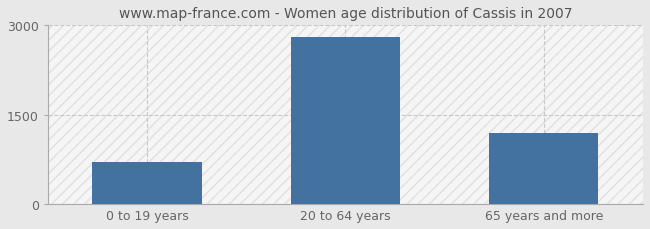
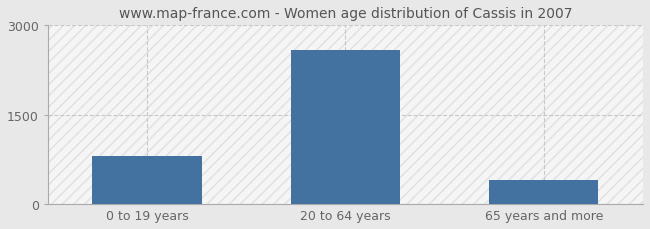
0 to 19 years: 700 -> 800
20 to 64 years: 2810 -> 2580
65 years and more: 1200 -> 400
